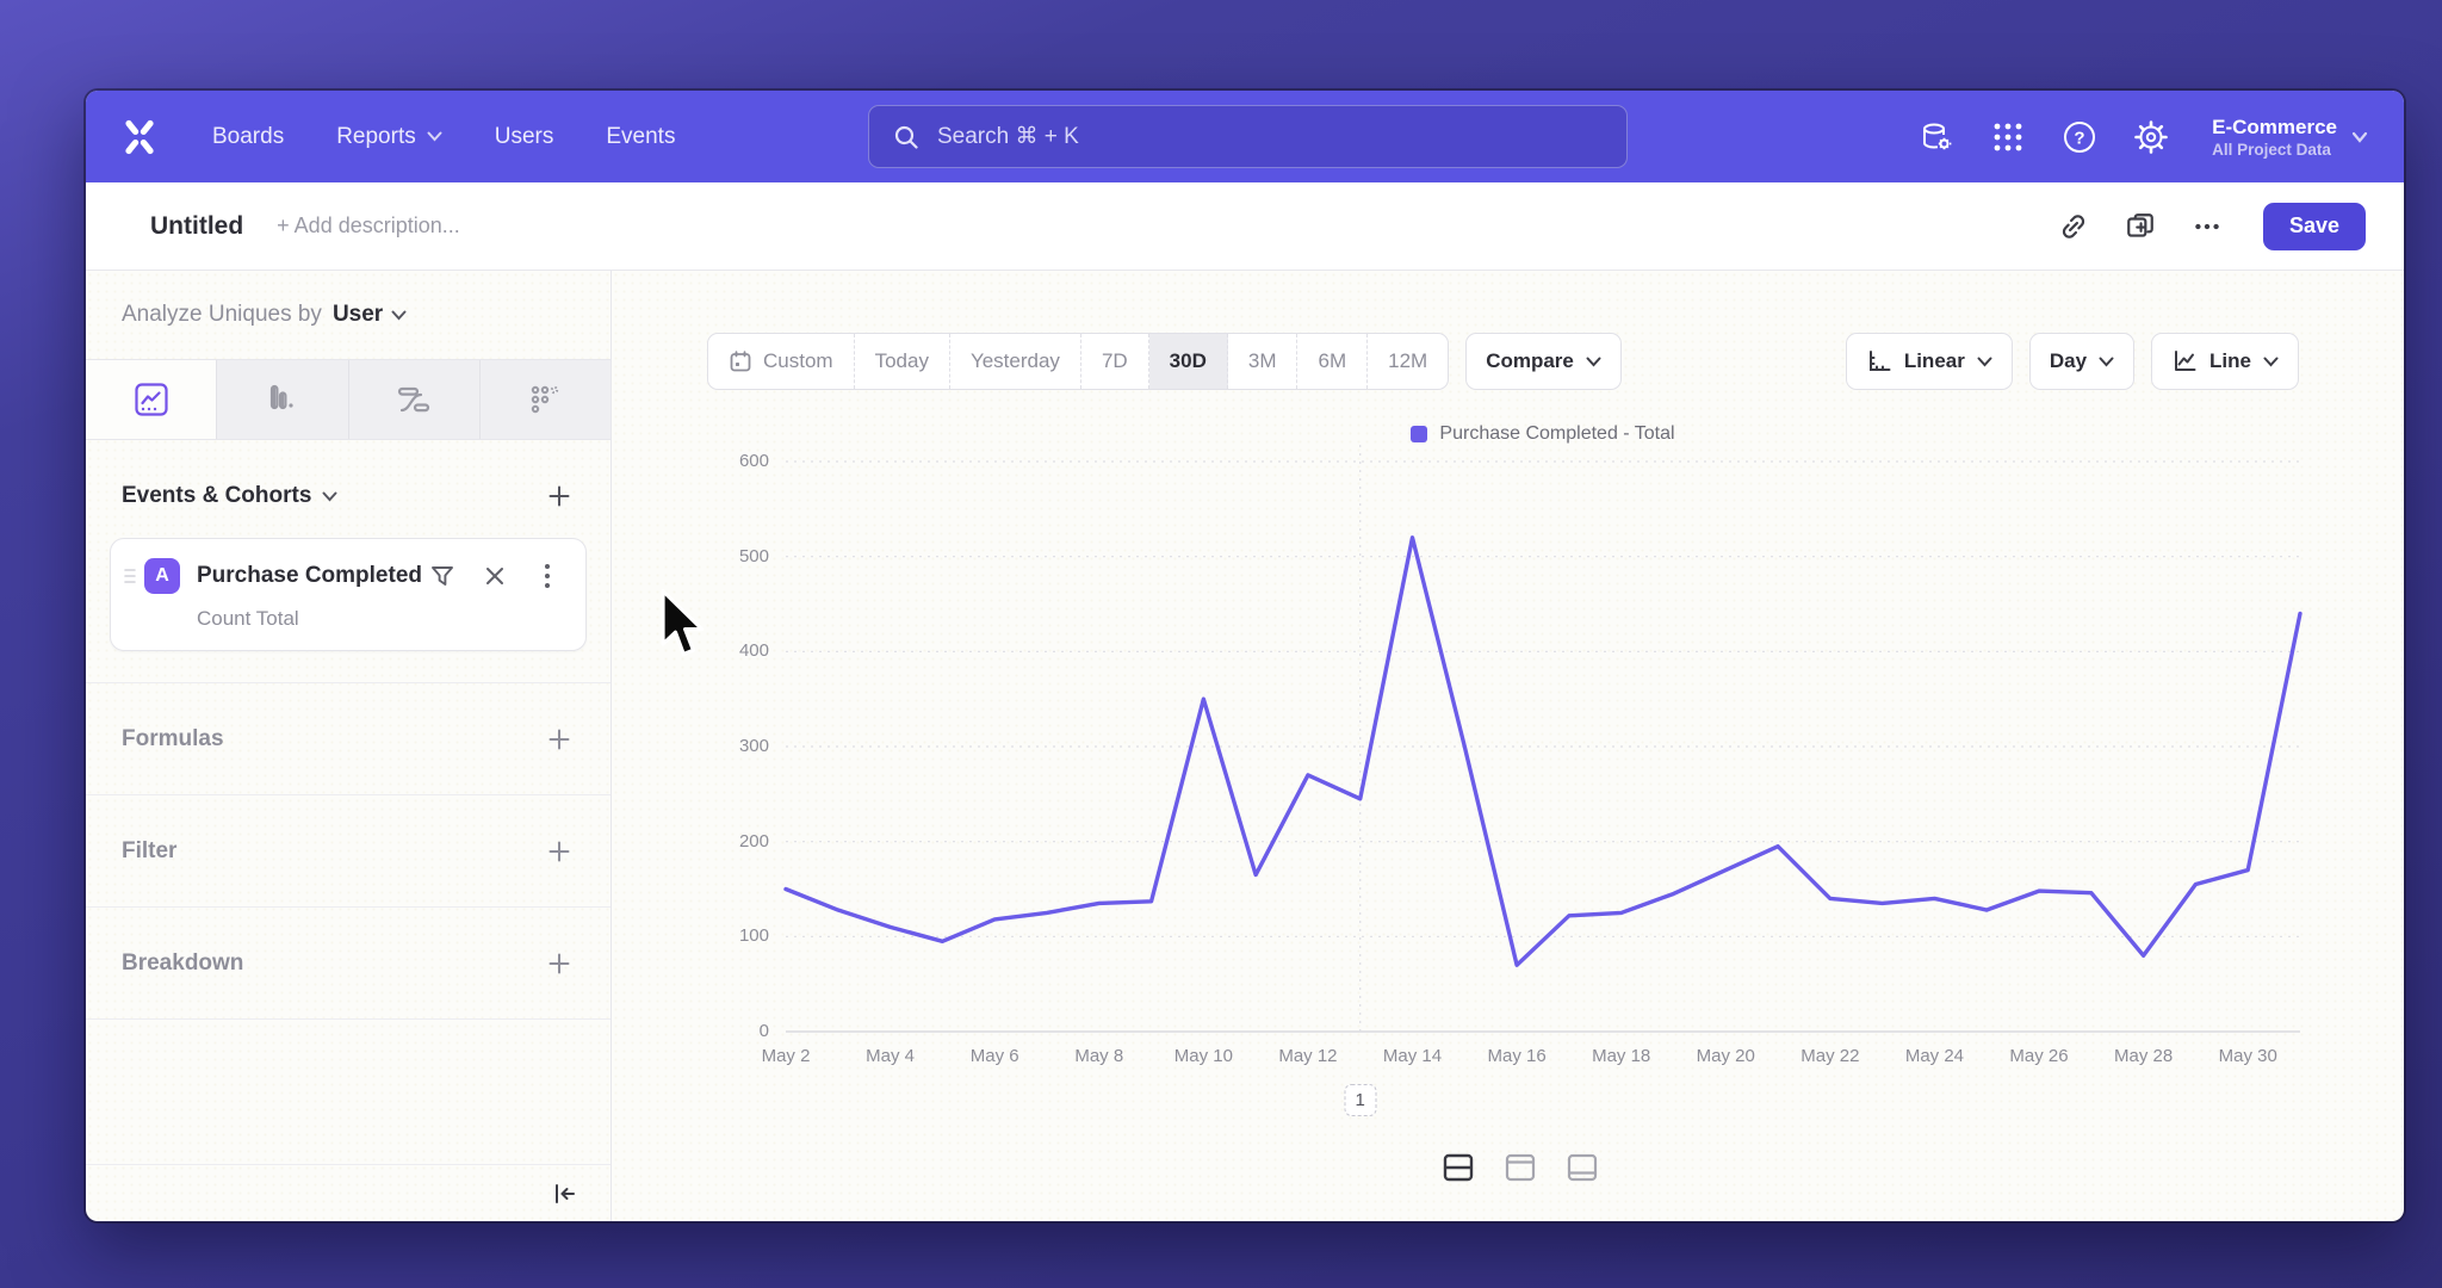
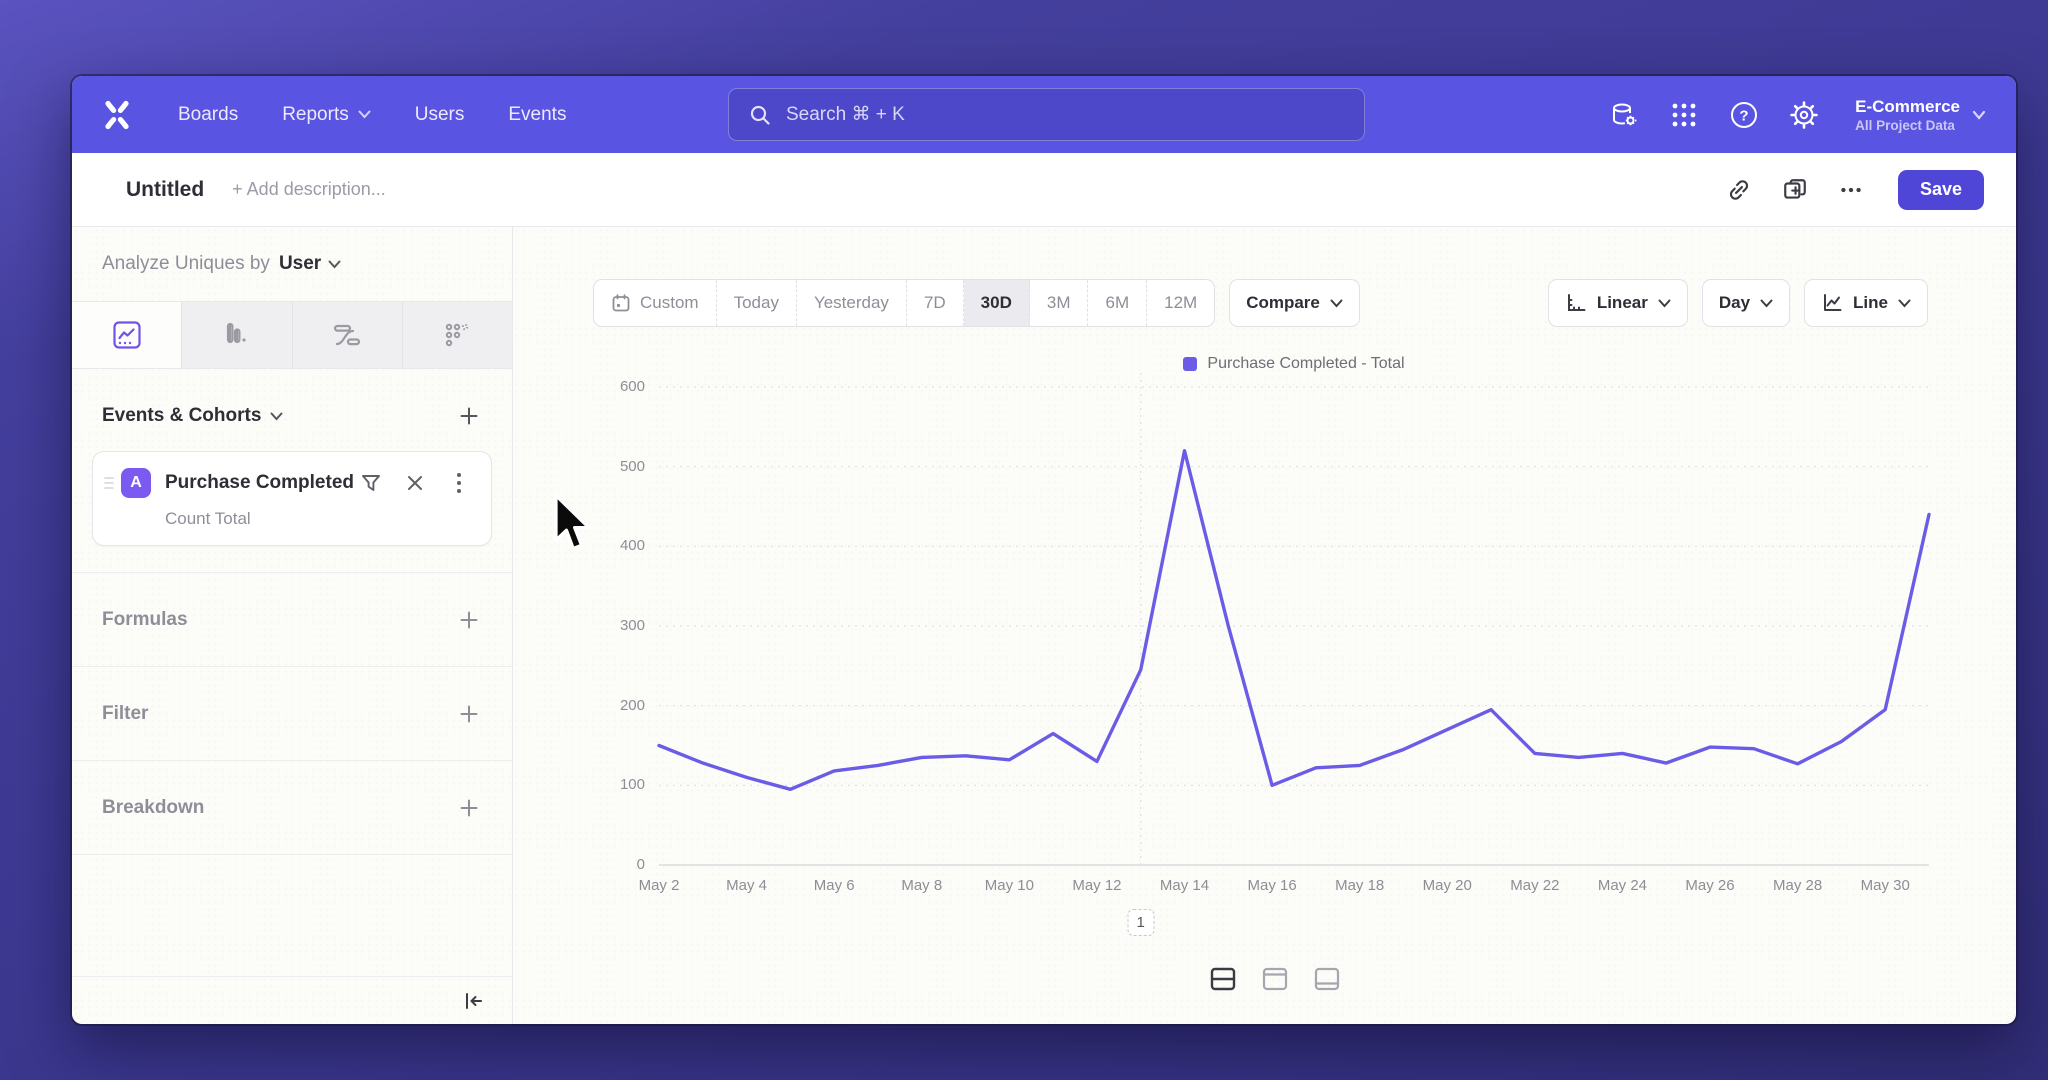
May 10: 350 -> 130
May 12: 270 -> 130
May 16: 70 -> 100
May 28: 80 -> 130
May 30: 170 -> 200
